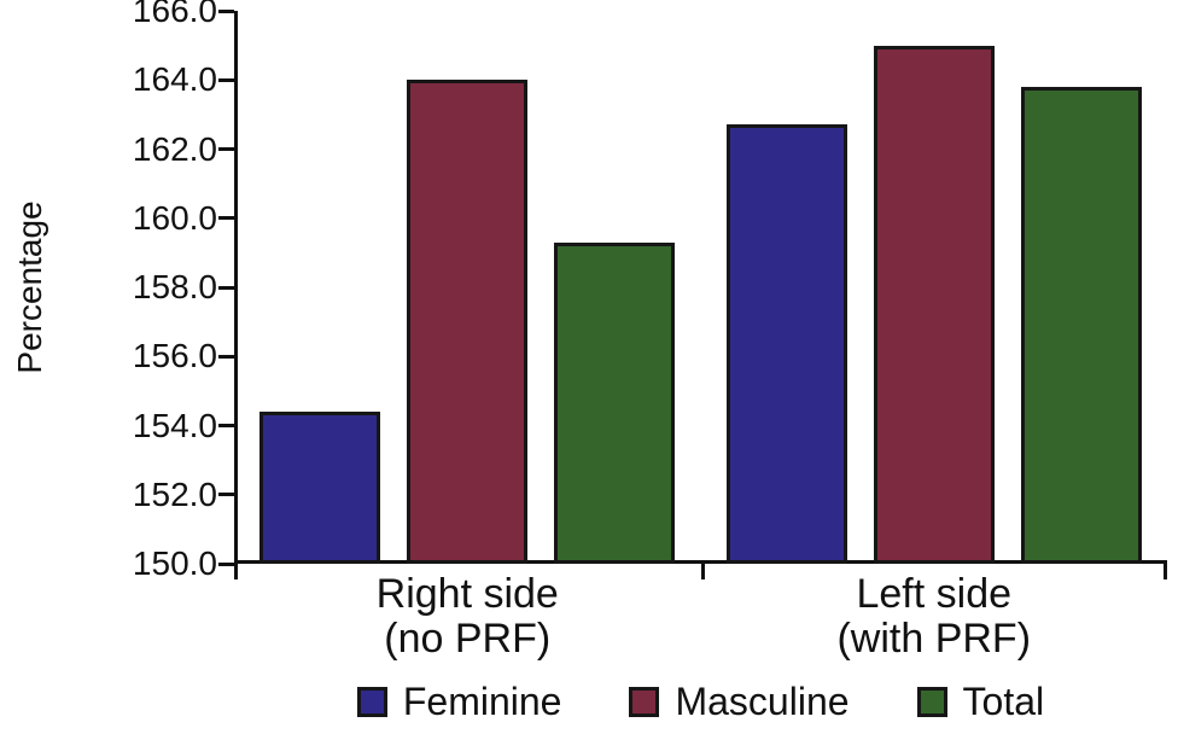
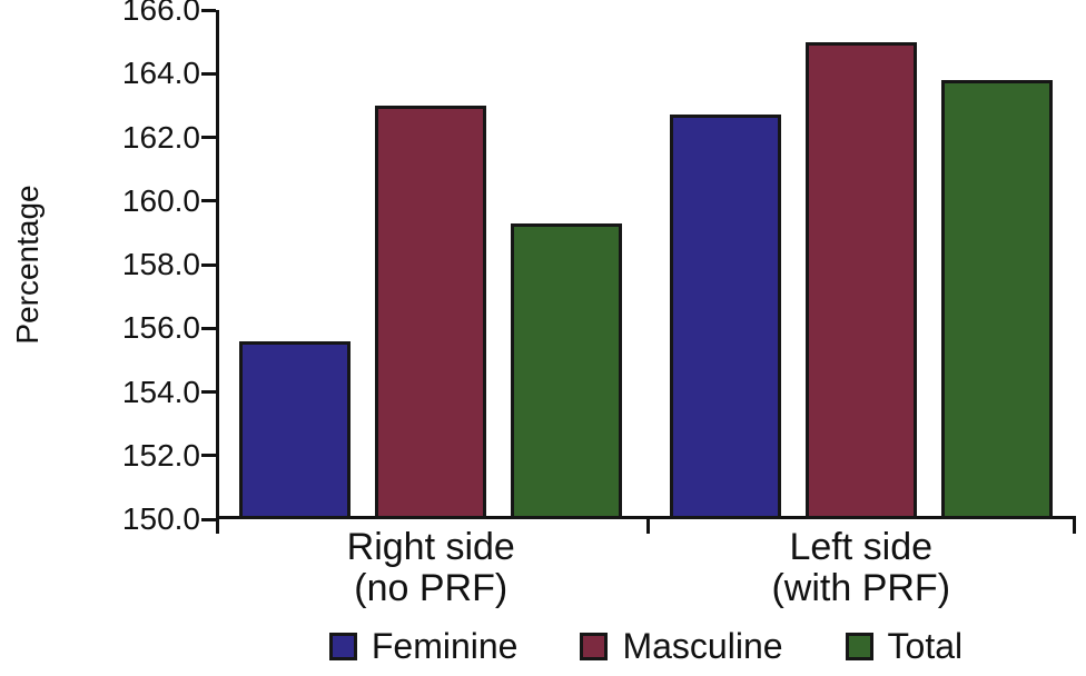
Feminine/Right side (no PRF): 154.4 -> 155.6
Masculine/Right side (no PRF): 164 -> 163
